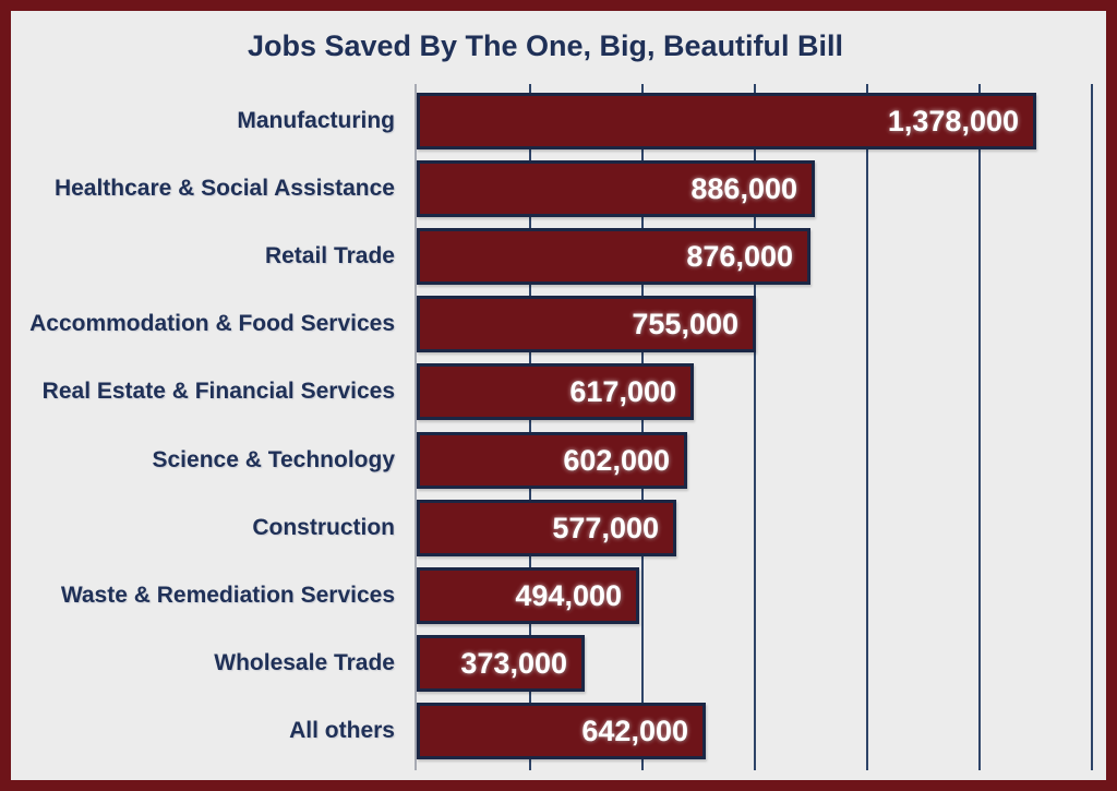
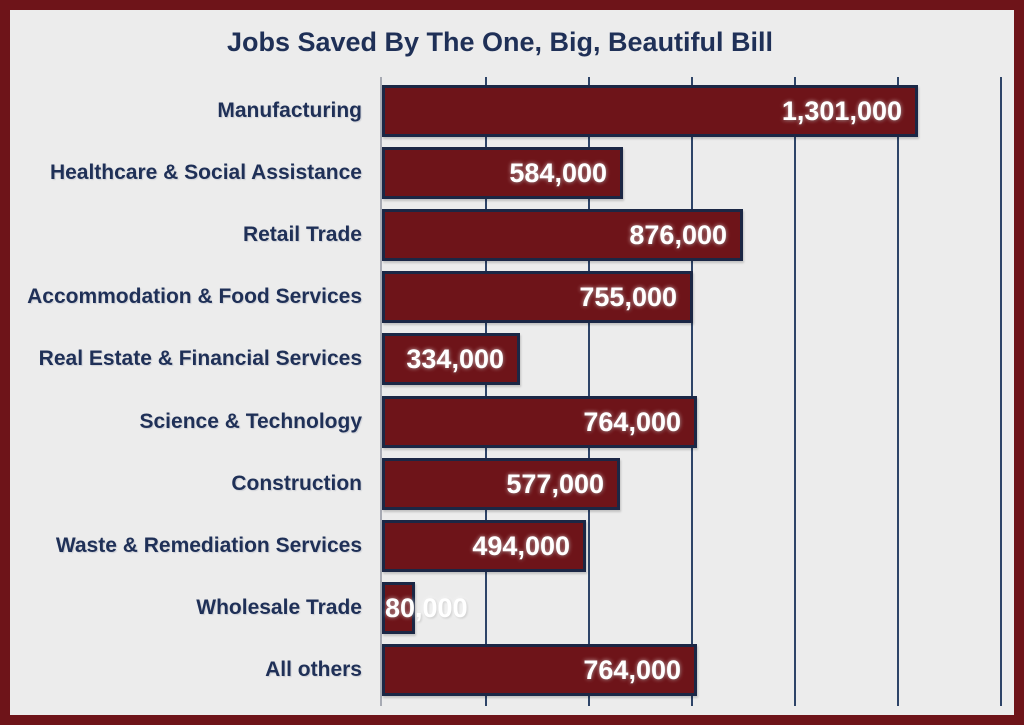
Manufacturing: 1,378,000 -> 1,301,000
Healthcare & Social Assistance: 886,000 -> 584,000
Real Estate & Financial Services: 617,000 -> 334,000
Science & Technology: 602,000 -> 764,000
Wholesale Trade: 373,000 -> 80,000
All others: 642,000 -> 764,000
